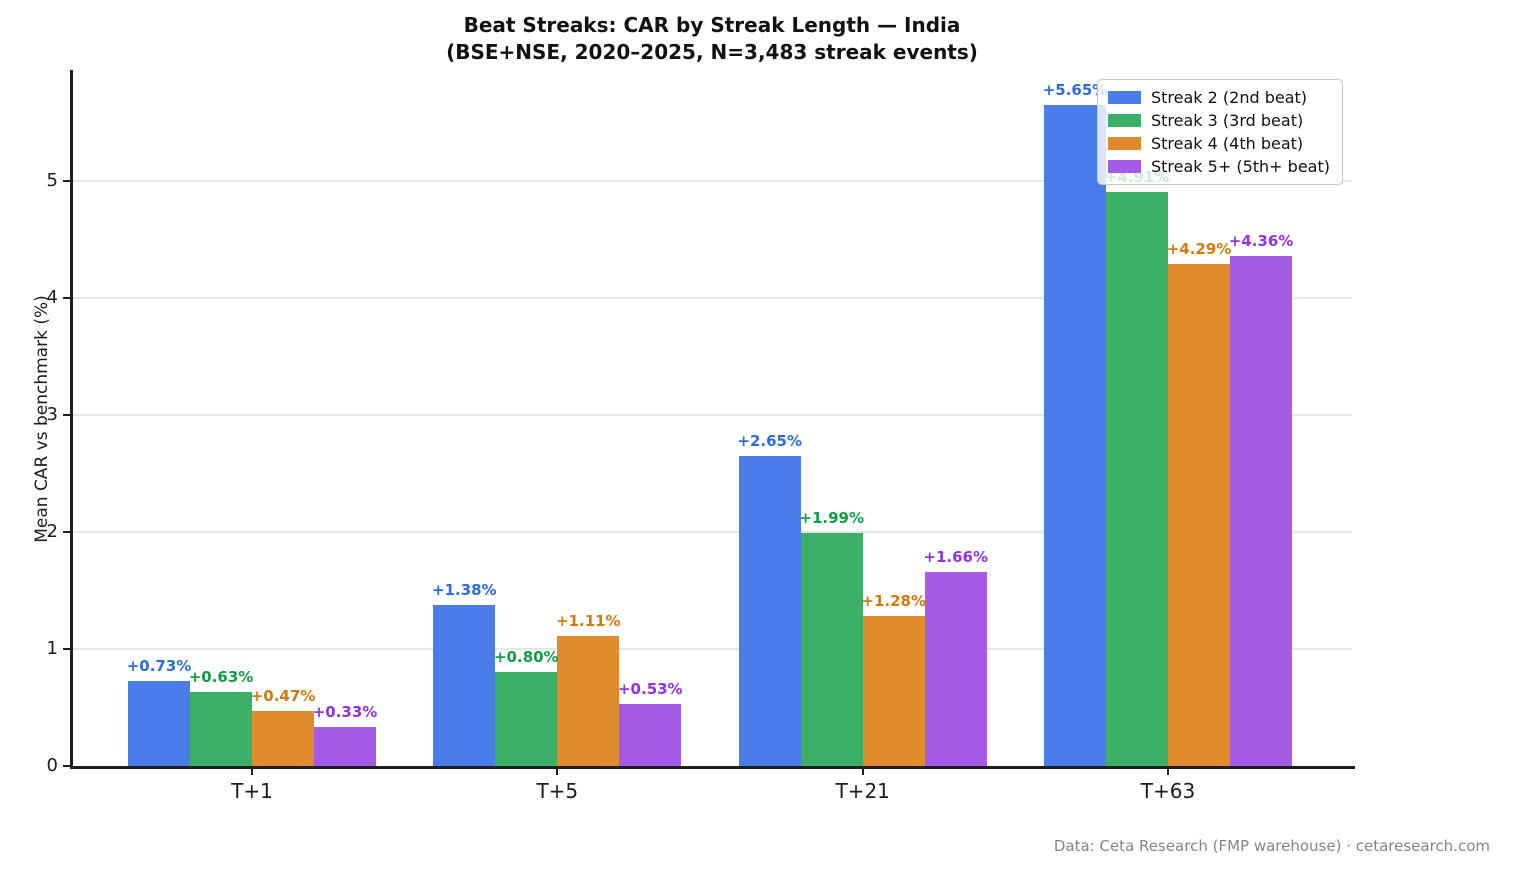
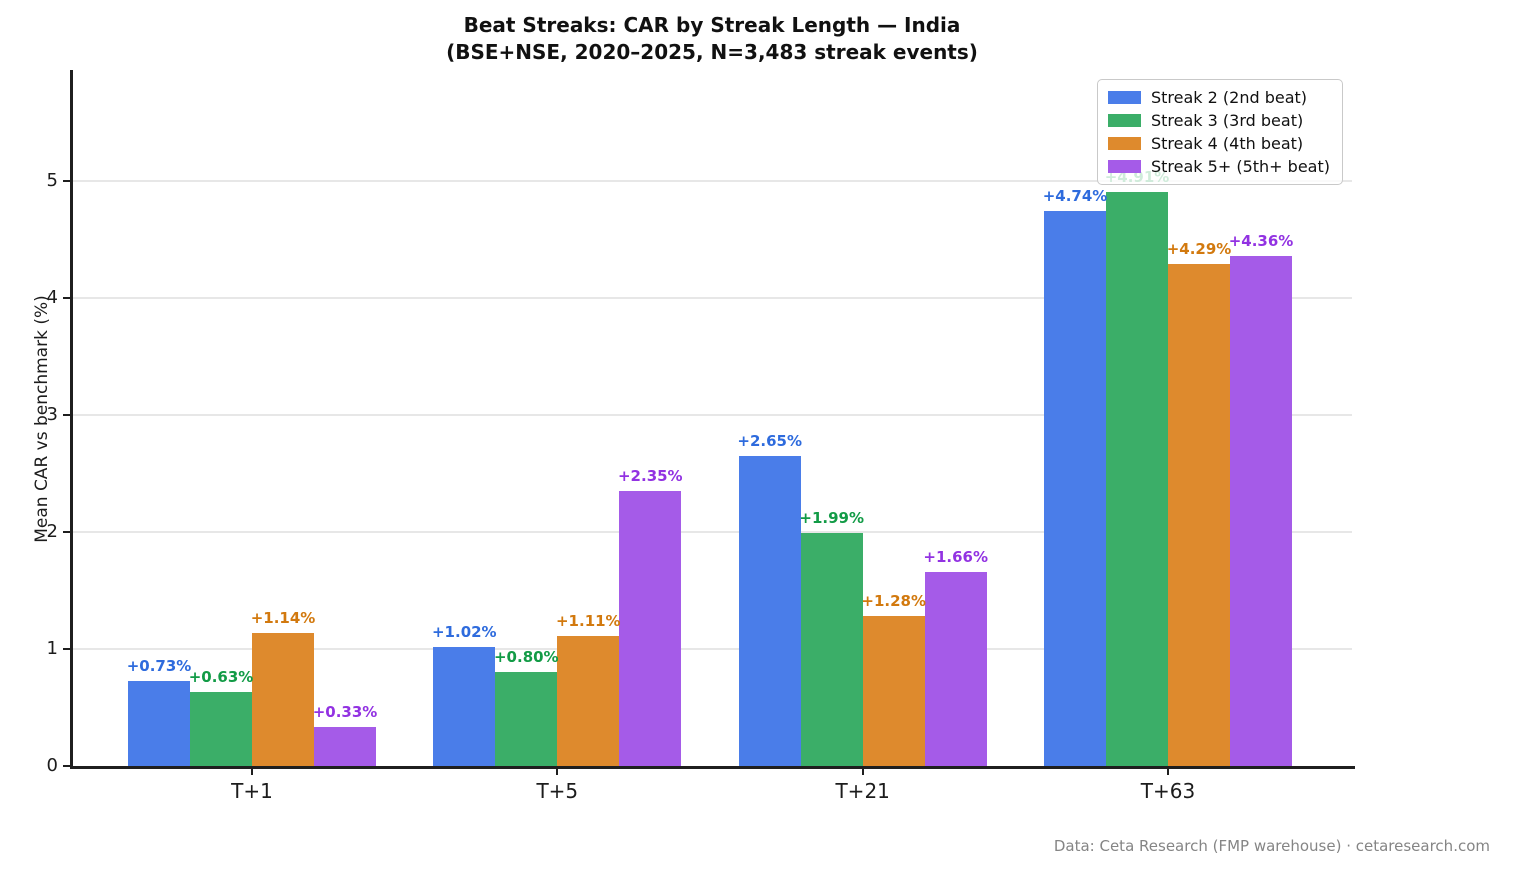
Streak 4 (4th beat)/T+1: +0.47% -> +1.14%
Streak 2 (2nd beat)/T+5: +1.38% -> +1.02%
Streak 5+ (5th+ beat)/T+5: +0.53% -> +2.35%
Streak 2 (2nd beat)/T+63: +5.65% -> +4.74%
